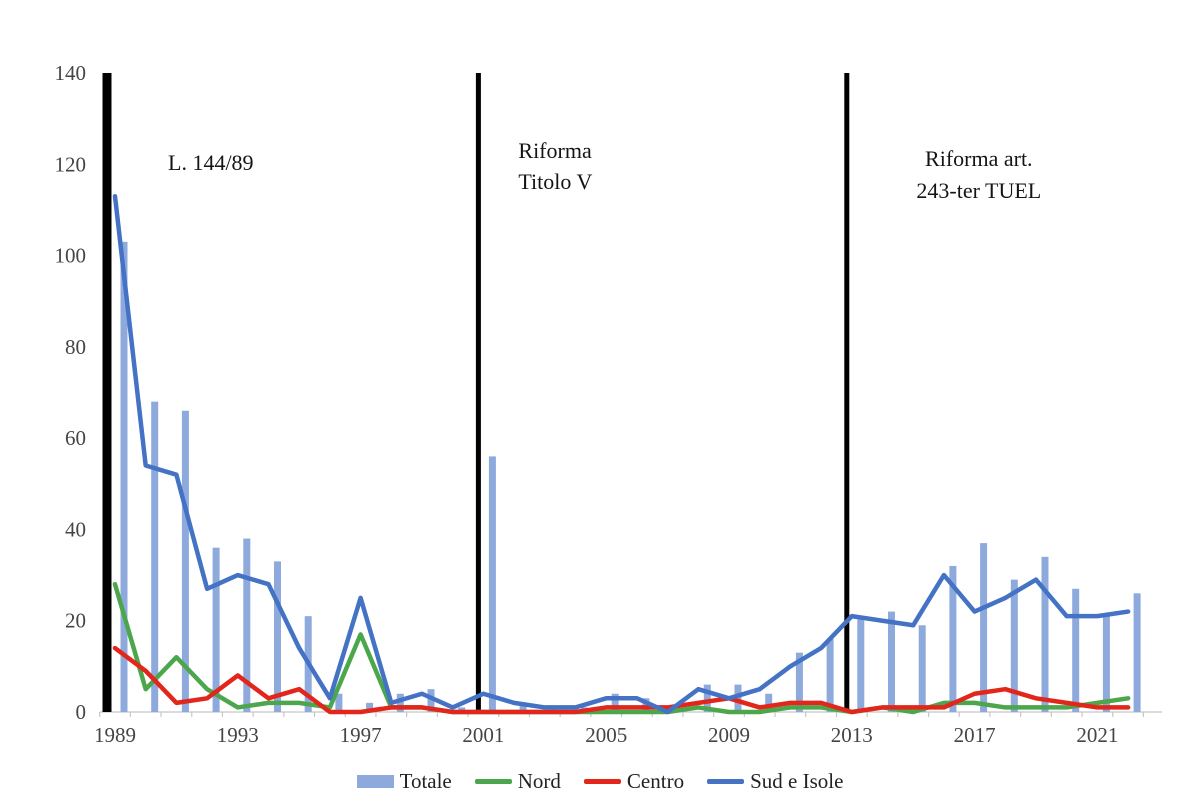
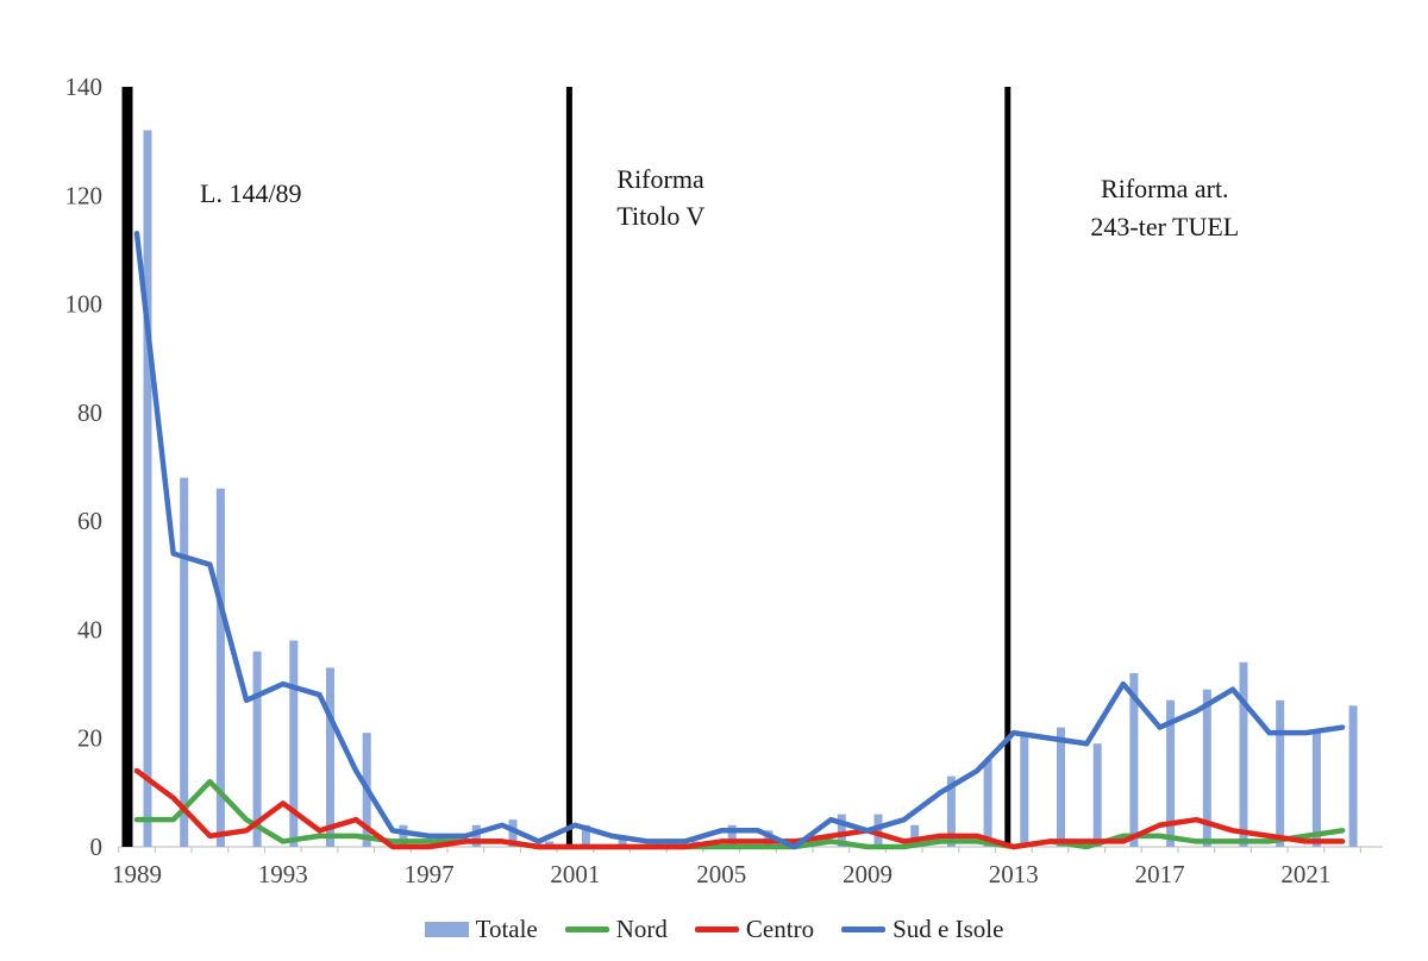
Totale/1989: 103 -> 132
Nord/1989: 28 -> 5
Nord/1997: 17 -> 1
Sud e Isole/1997: 25 -> 2
Totale/2001: 56 -> 4
Totale/2017: 37 -> 27
